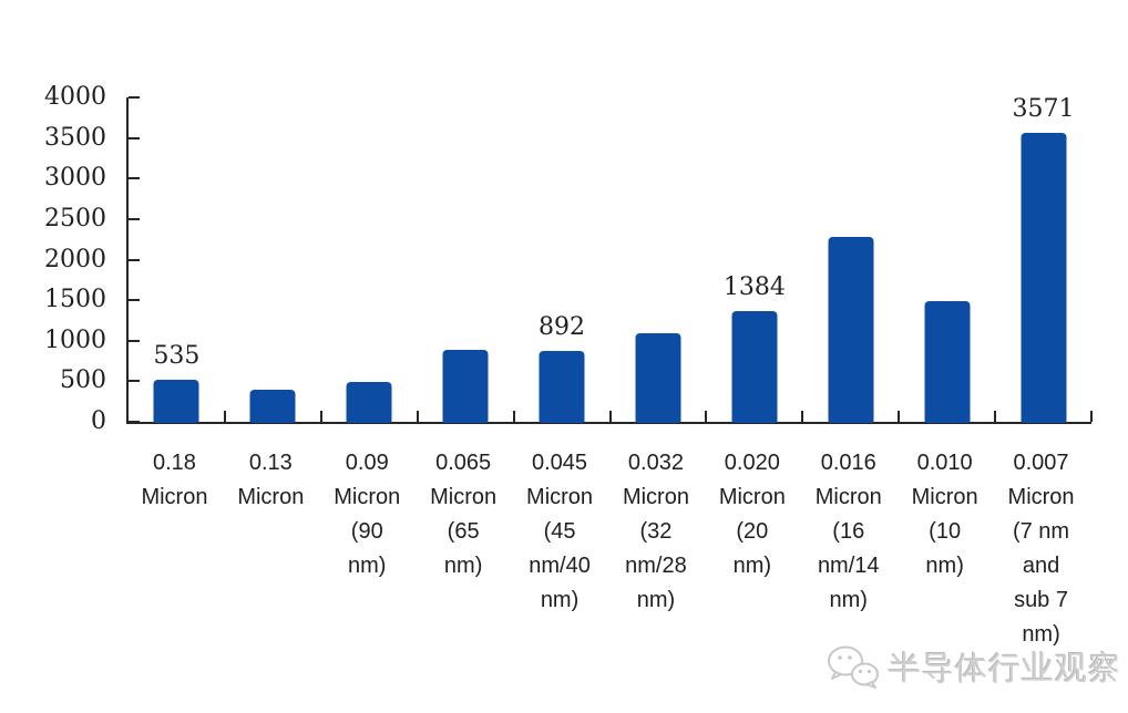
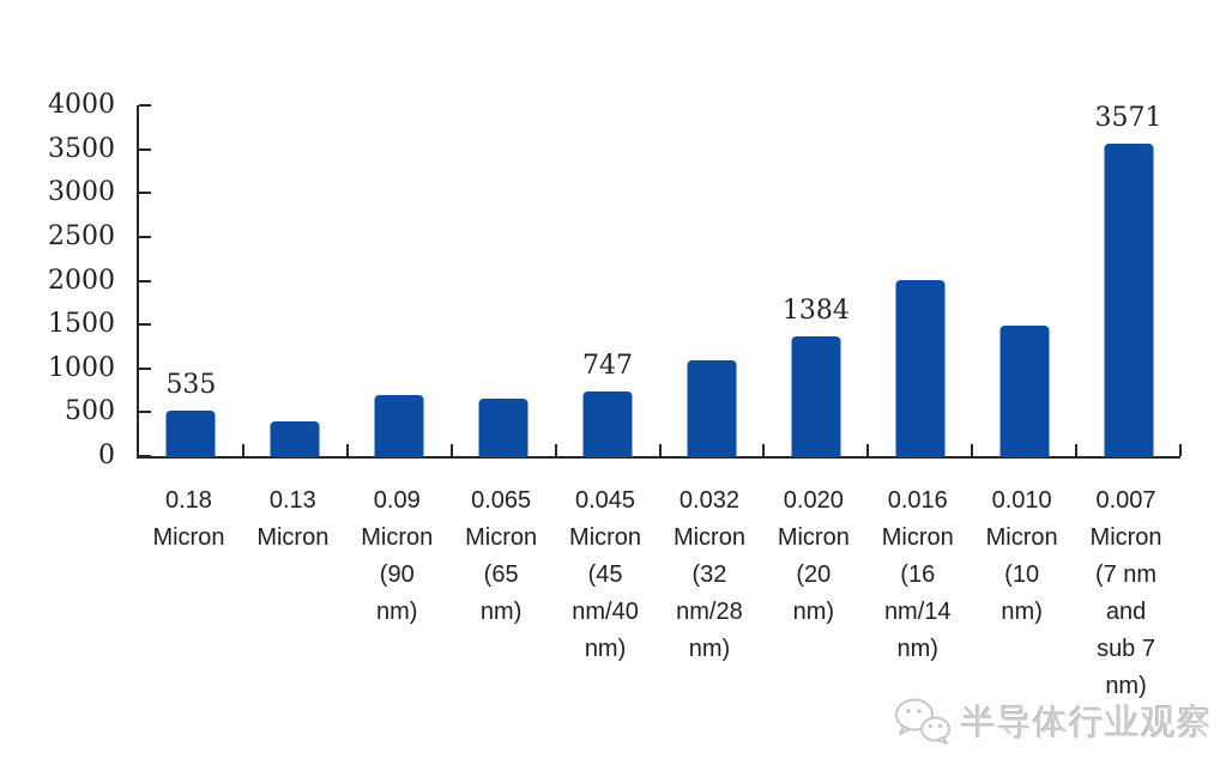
0.09 Micron (90 nm): 500 -> 700
0.065 Micron (65 nm): 900 -> 700
0.045 Micron (45 nm/40 nm): 892 -> 747
0.016 Micron (16 nm/14 nm): 2300 -> 2000
